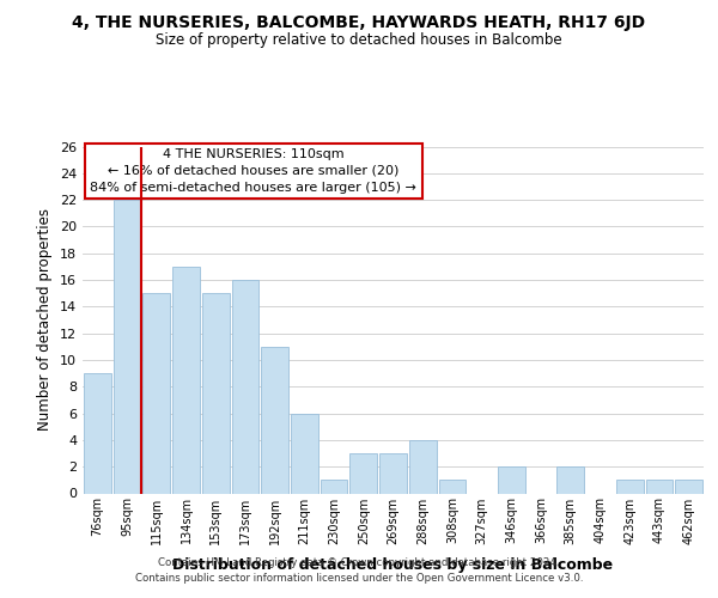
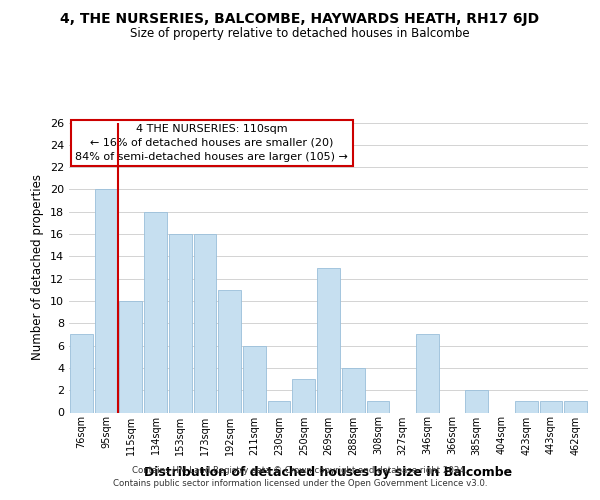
76sqm: 9 -> 7
95sqm: 22 -> 20
115sqm: 15 -> 10
134sqm: 17 -> 18
153sqm: 15 -> 16
269sqm: 3 -> 13
346sqm: 2 -> 7
